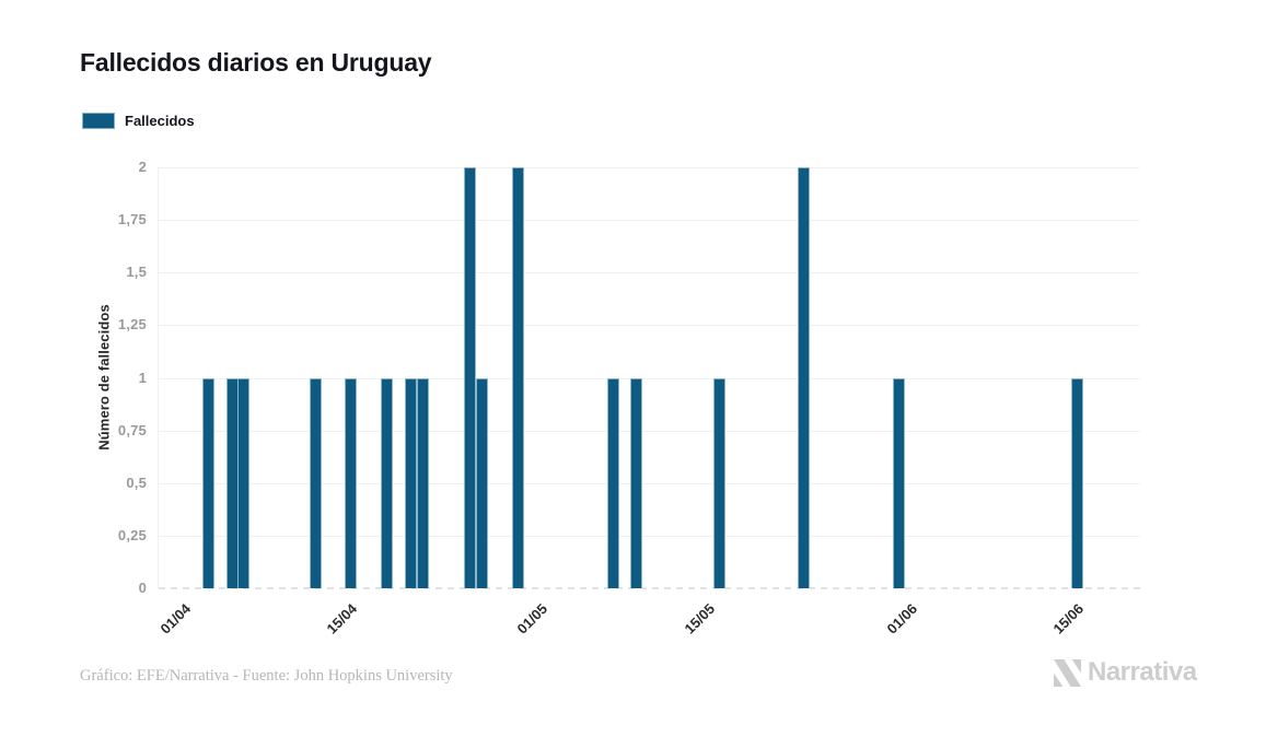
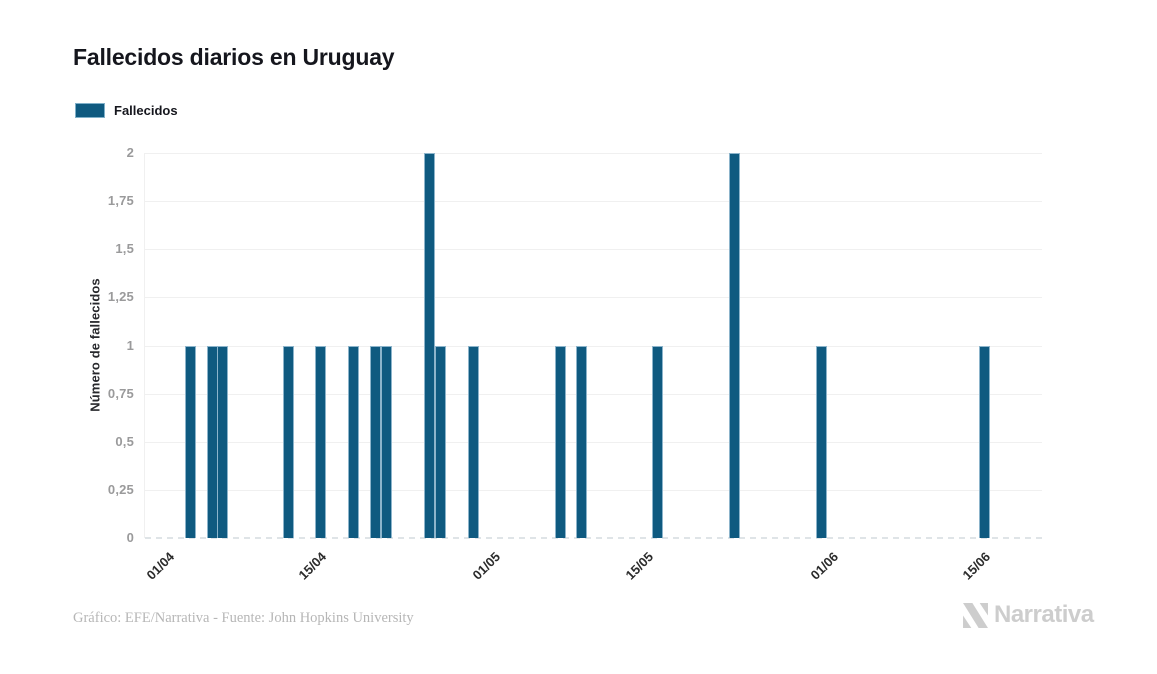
01/05: 2 -> 1
